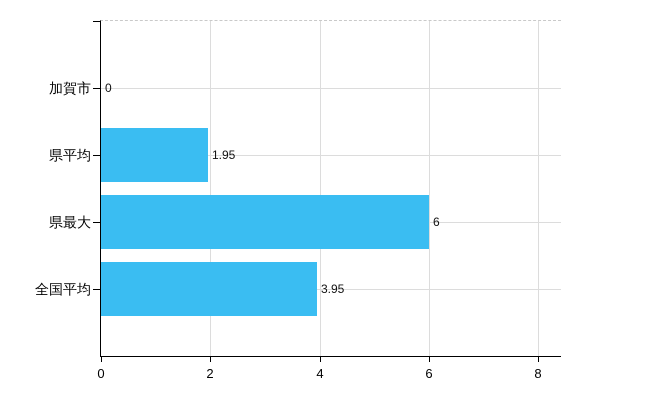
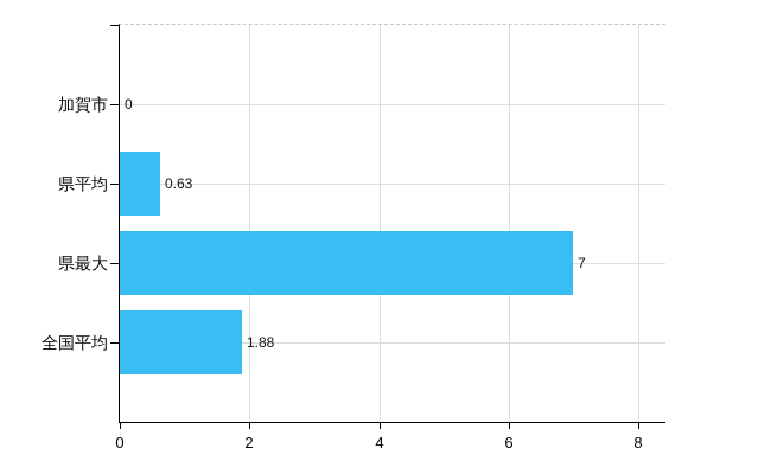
県平均: 1.95 -> 0.63
県最大: 6 -> 7
全国平均: 3.95 -> 1.88
